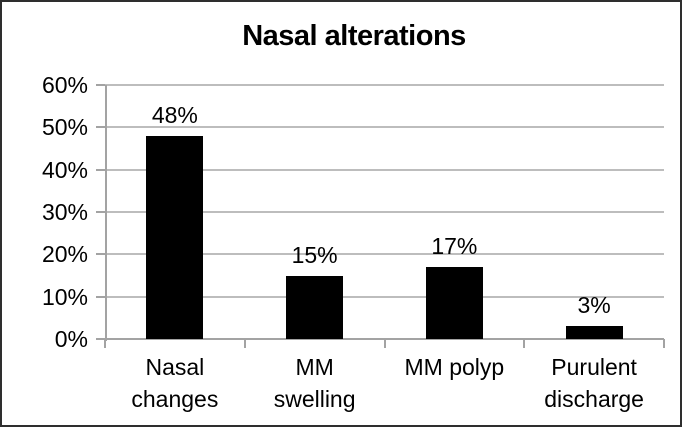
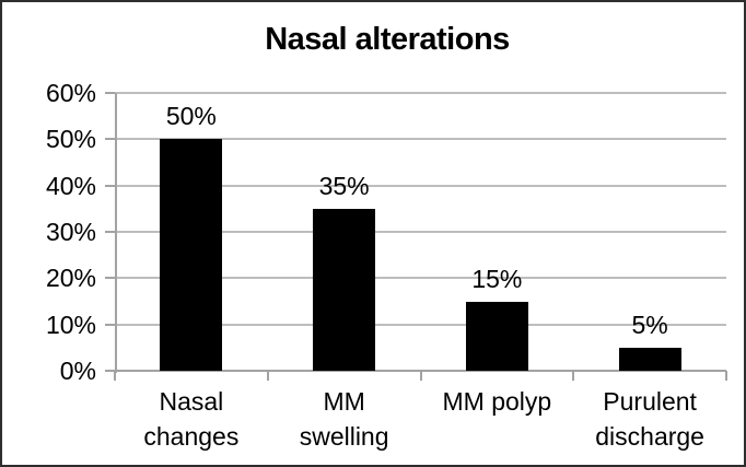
Nasal changes: 48% -> 50%
MM swelling: 15% -> 35%
MM polyp: 17% -> 15%
Purulent discharge: 3% -> 5%
